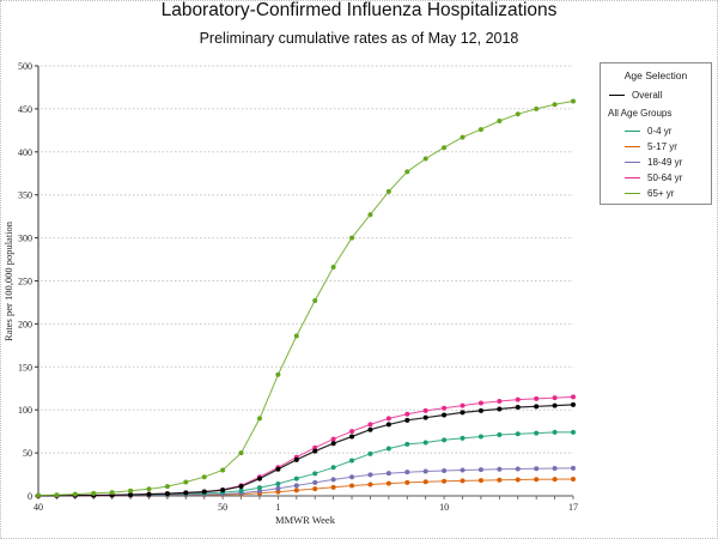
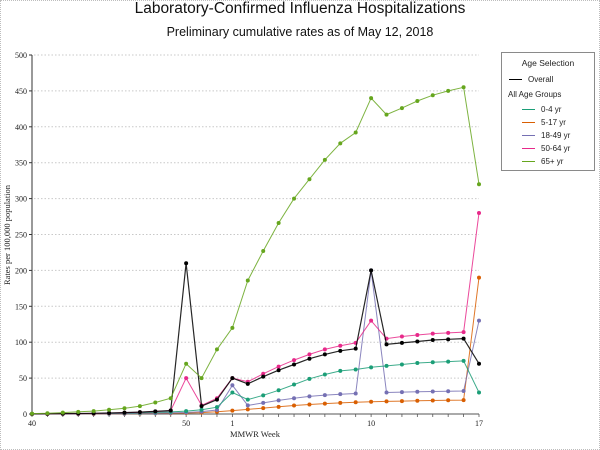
Overall/50: 10 -> 210
50-64 yr/50: 10 -> 50
65+ yr/50: 30 -> 70
Overall/1: 30 -> 50
0-4 yr/1: 10 -> 30
18-49 yr/1: 10 -> 40
50-64 yr/1: 30 -> 50
65+ yr/1: 140 -> 120
Overall/10: 90 -> 200
18-49 yr/10: 30 -> 200
50-64 yr/10: 100 -> 130
65+ yr/10: 400 -> 440
Overall/17: 110 -> 70
0-4 yr/17: 70 -> 30
5-17 yr/17: 20 -> 190
18-49 yr/17: 30 -> 130
50-64 yr/17: 120 -> 280
65+ yr/17: 460 -> 320
